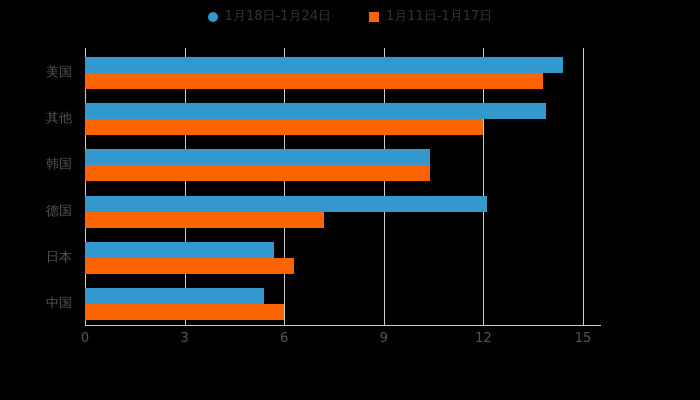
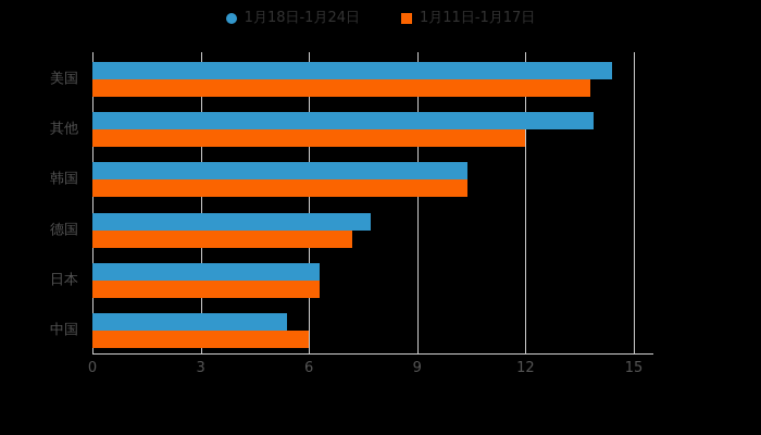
1月18日-1月24日/日本: 5.7 -> 6.3
1月18日-1月24日/德国: 12.1 -> 7.7
